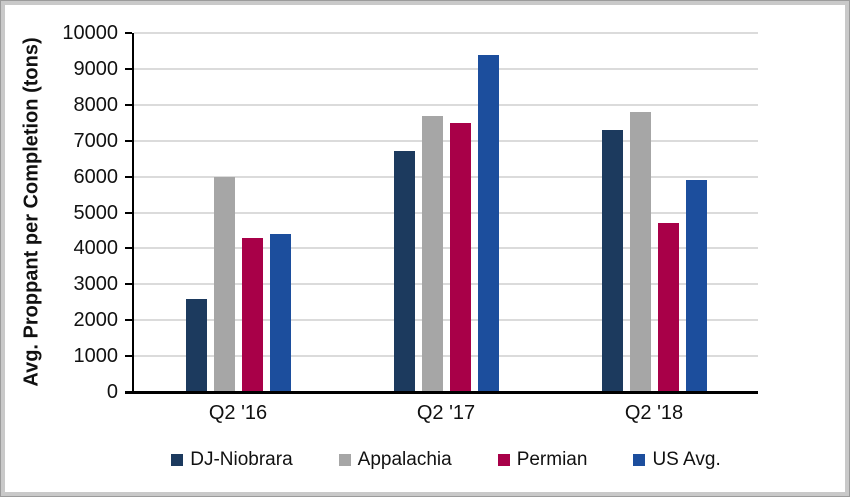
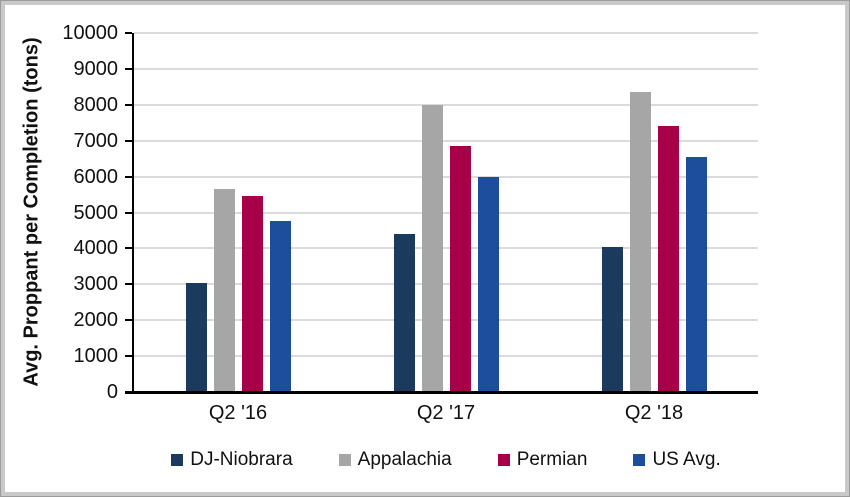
DJ-Niobrara/Q2 '16: 2600 -> 3000
Appalachia/Q2 '16: 6000 -> 5600
Permian/Q2 '16: 4300 -> 5400
US Avg./Q2 '16: 4400 -> 4800
DJ-Niobrara/Q2 '17: 6700 -> 4400
Appalachia/Q2 '17: 7700 -> 8000
Permian/Q2 '17: 7500 -> 6800
US Avg./Q2 '17: 9400 -> 6000
DJ-Niobrara/Q2 '18: 7300 -> 4000
Appalachia/Q2 '18: 7800 -> 8400
Permian/Q2 '18: 4700 -> 7400
US Avg./Q2 '18: 5900 -> 6600
